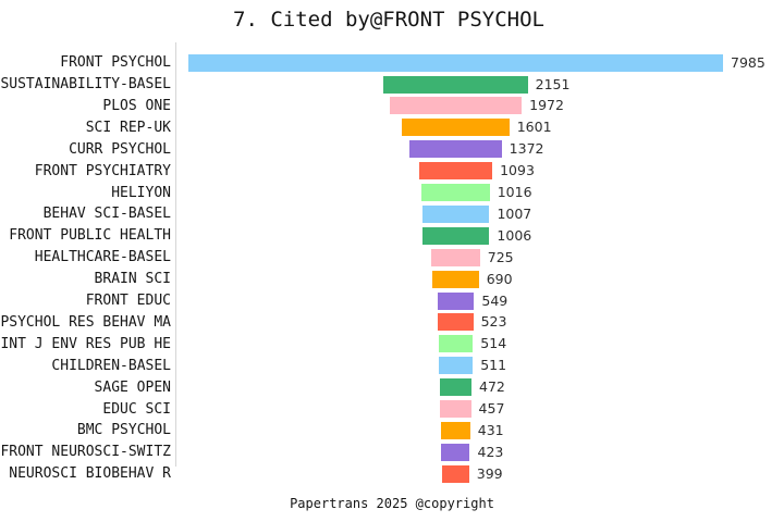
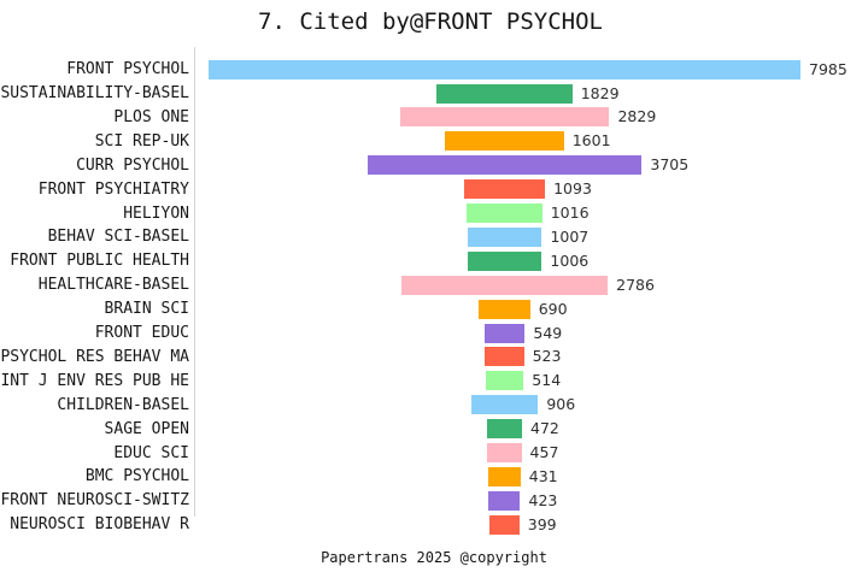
SUSTAINABILITY-BASEL: 2151 -> 1829
PLOS ONE: 1972 -> 2829
CURR PSYCHOL: 1372 -> 3705
HEALTHCARE-BASEL: 725 -> 2786
CHILDREN-BASEL: 511 -> 906
